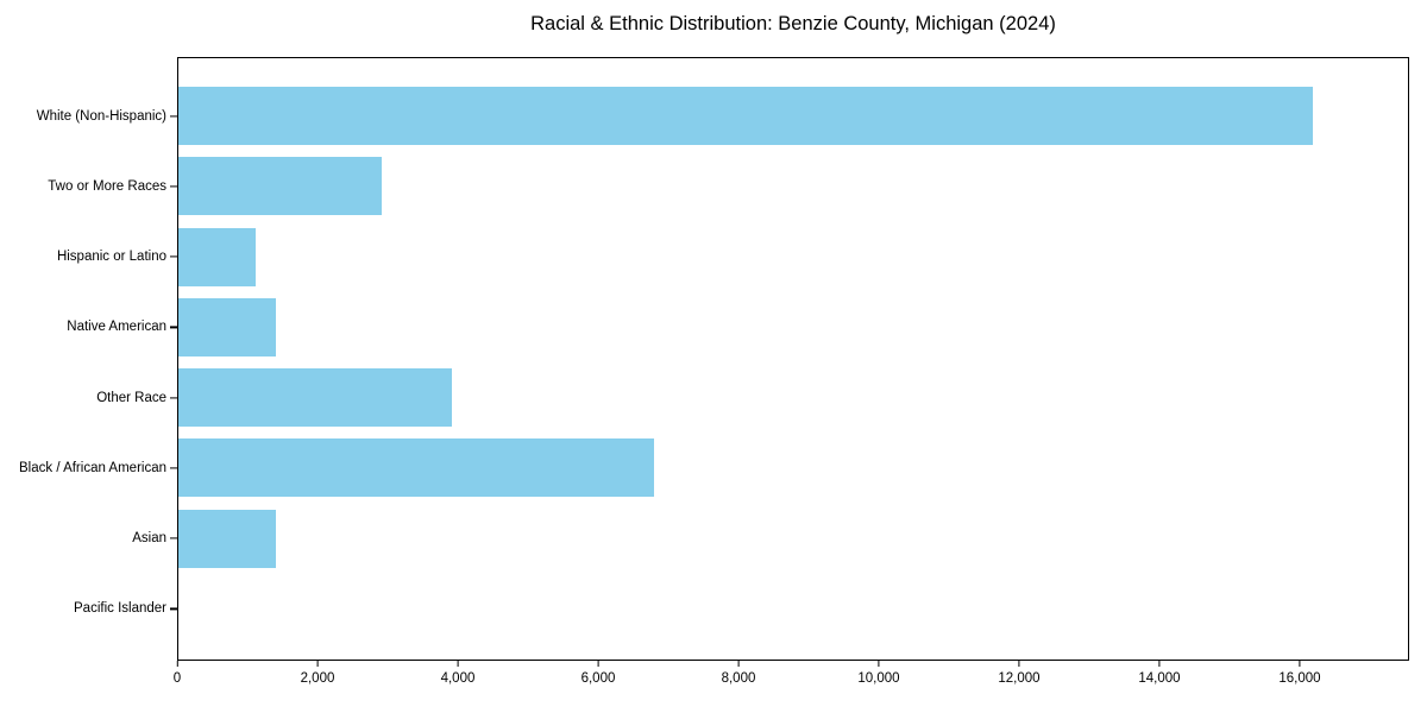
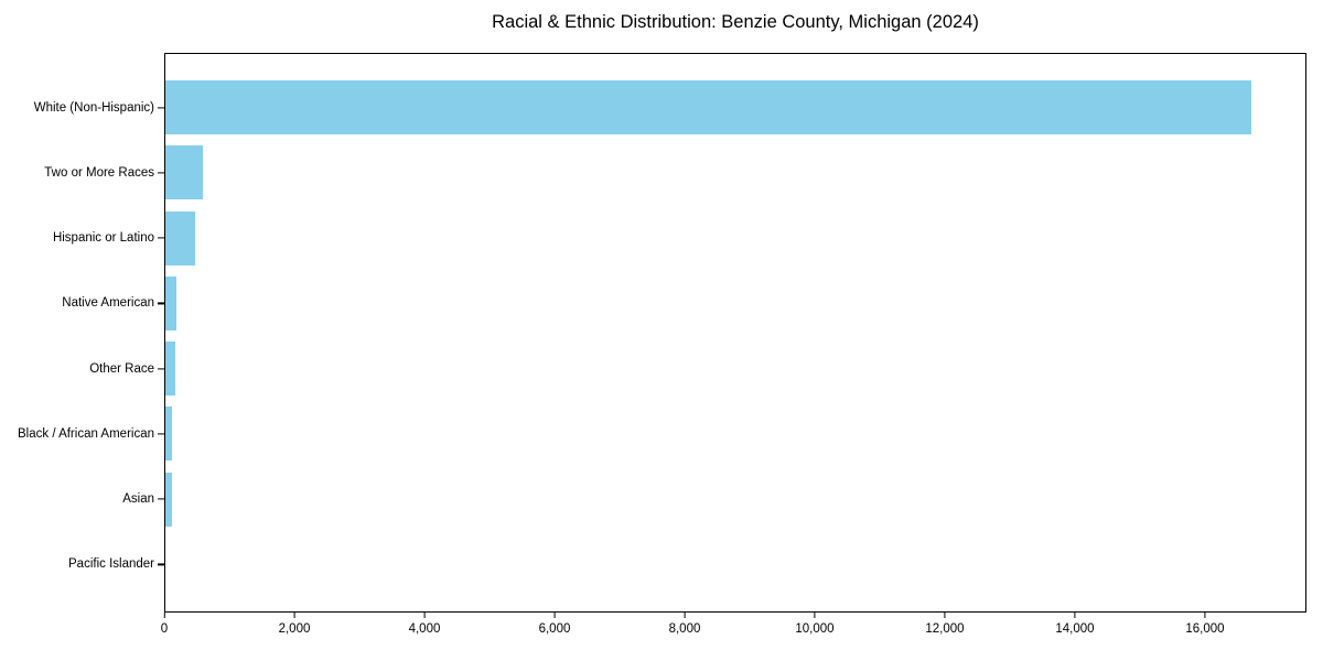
White (Non-Hispanic): 16200 -> 16700
Two or More Races: 2900 -> 600
Hispanic or Latino: 1100 -> 500
Native American: 1400 -> 200
Other Race: 3900 -> 200
Black / African American: 6800 -> 100
Asian: 1400 -> 100
